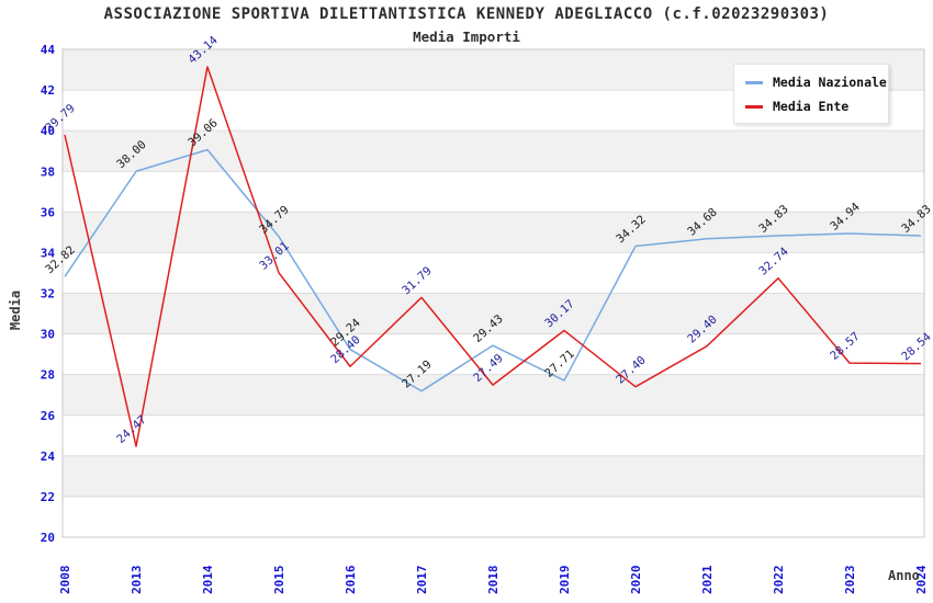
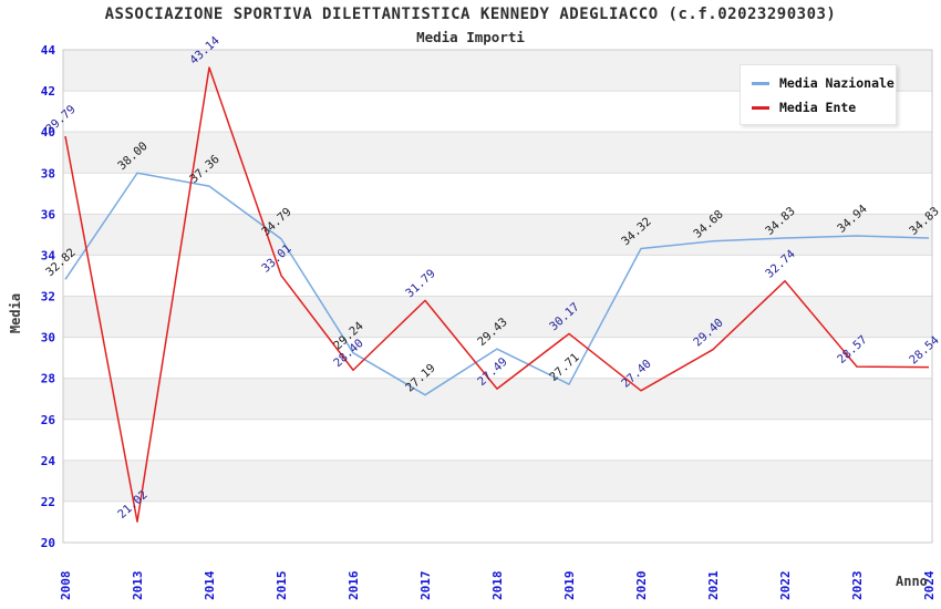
Media Ente/2013: 24.47 -> 21.02
Media Nazionale/2014: 39.06 -> 37.36
